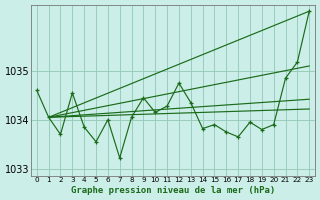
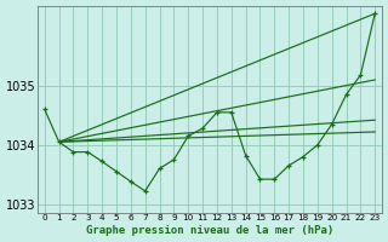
2: 1033.70 -> 1033.88
3: 1034.55 -> 1033.88
4: 1033.85 -> 1033.72
6: 1034.00 -> 1033.38
8: 1034.05 -> 1033.60
9: 1034.45 -> 1033.75
12: 1034.75 -> 1034.55
13: 1034.35 -> 1034.55
15: 1033.90 -> 1033.42
16: 1033.75 -> 1033.42
18: 1033.95 -> 1033.80
19: 1033.80 -> 1034.00
20: 1033.90 -> 1034.35
